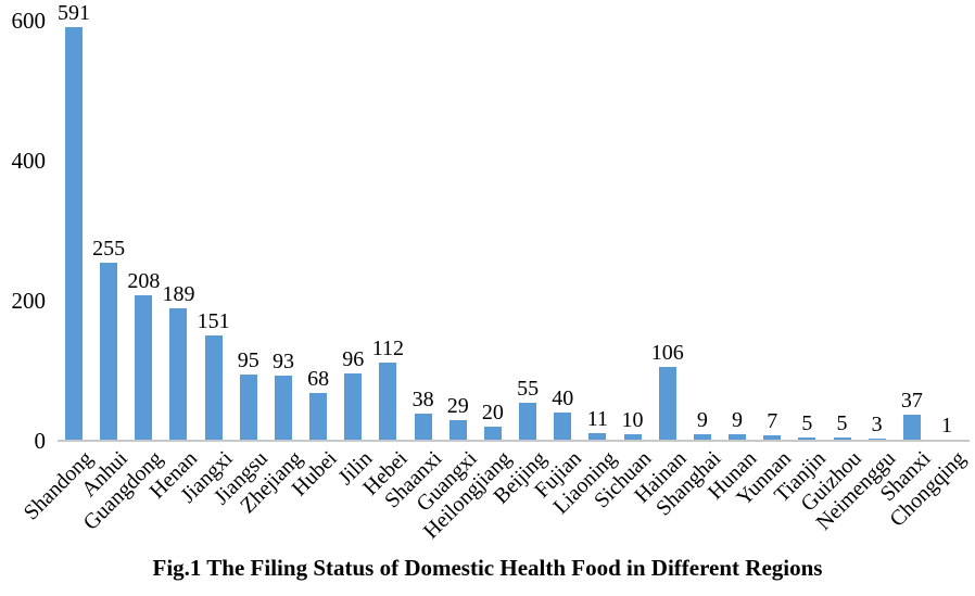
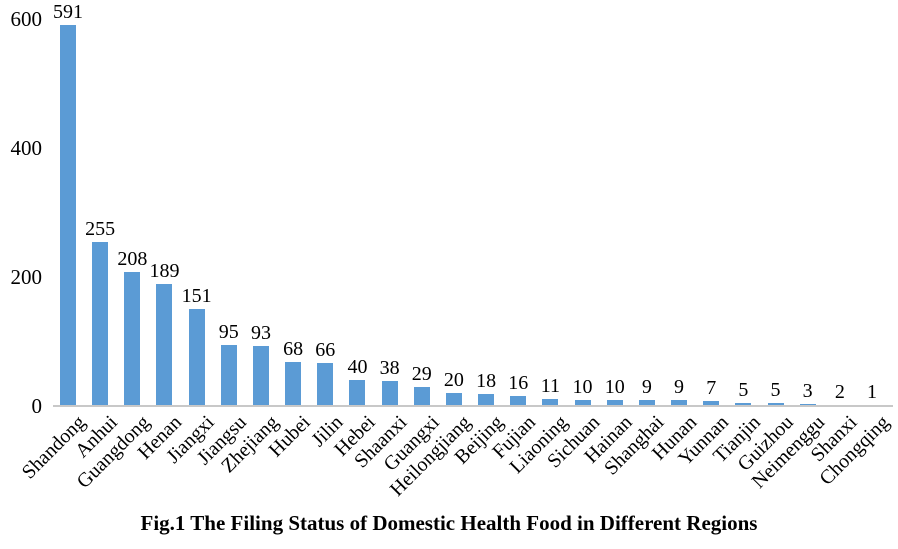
Jilin: 96 -> 66
Hebei: 112 -> 40
Beijing: 55 -> 18
Fujian: 40 -> 16
Hainan: 106 -> 10
Shanxi: 37 -> 2
